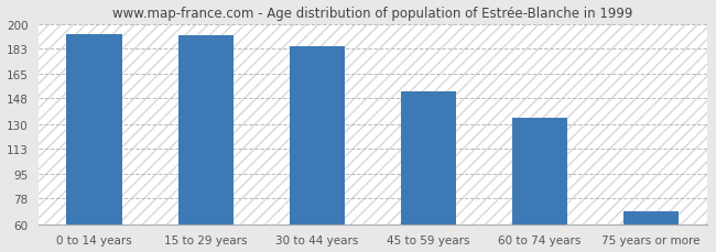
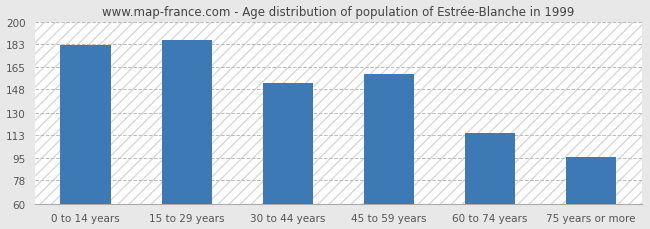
0 to 14 years: 193 -> 182
15 to 29 years: 192 -> 186
30 to 44 years: 184 -> 153
45 to 59 years: 153 -> 160
60 to 74 years: 134 -> 114
75 years or more: 69 -> 96
